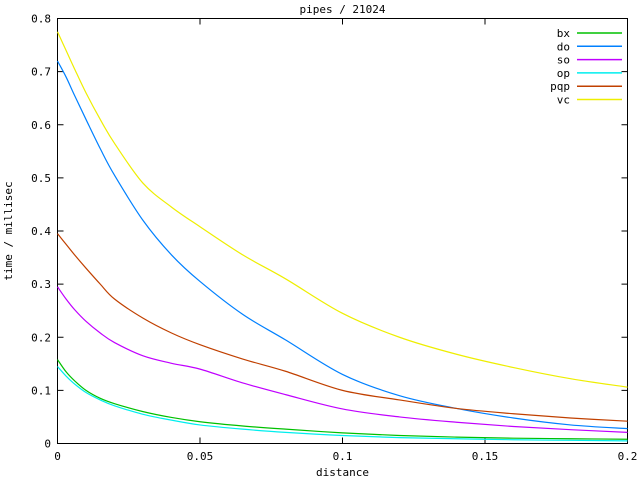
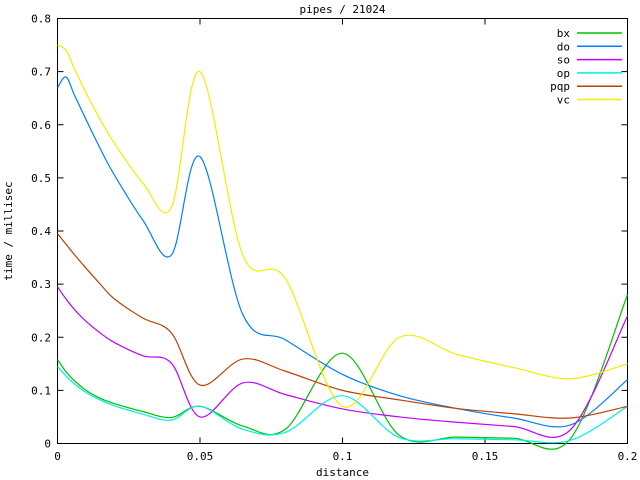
do/0: 0.72 -> 0.67
vc/0: 0.78 -> 0.75
bx/0.05: 0.04 -> 0.07
do/0.05: 0.30 -> 0.54
so/0.05: 0.14 -> 0.05
op/0.05: 0.04 -> 0.07
pqp/0.05: 0.19 -> 0.11
vc/0.05: 0.41 -> 0.70
bx/0.1: 0.02 -> 0.17
op/0.1: 0.01 -> 0.09
vc/0.1: 0.24 -> 0.07
bx/0.2: 0.01 -> 0.28
do/0.2: 0.03 -> 0.12
so/0.2: 0.02 -> 0.24
op/0.2: 0.01 -> 0.07
pqp/0.2: 0.04 -> 0.07
vc/0.2: 0.11 -> 0.15
